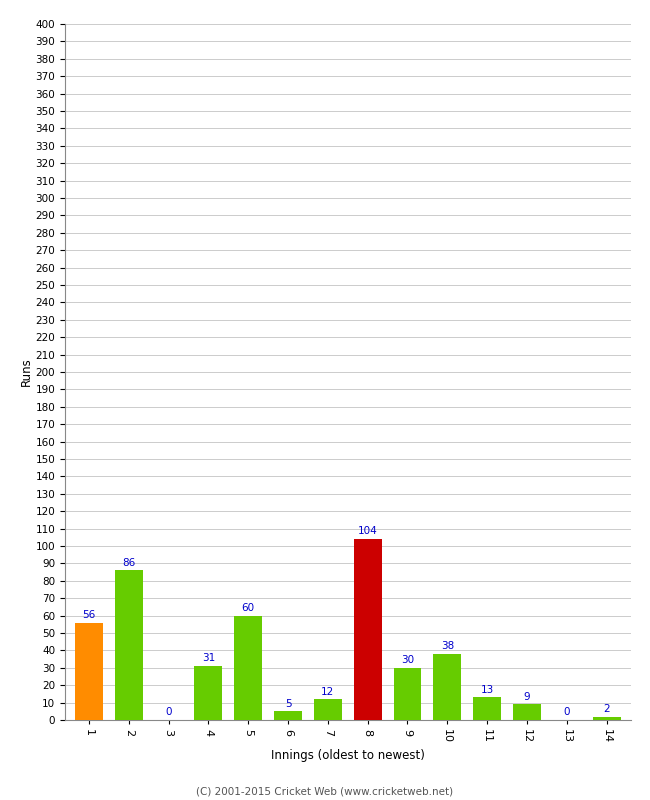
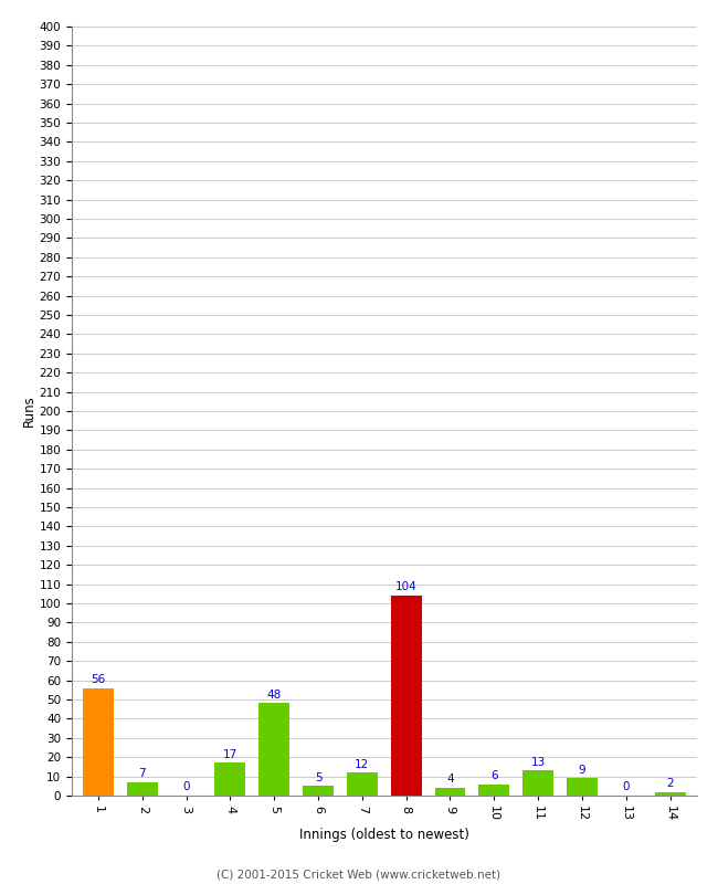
2: 86 -> 7
4: 31 -> 17
5: 60 -> 48
9: 30 -> 4
10: 38 -> 6
